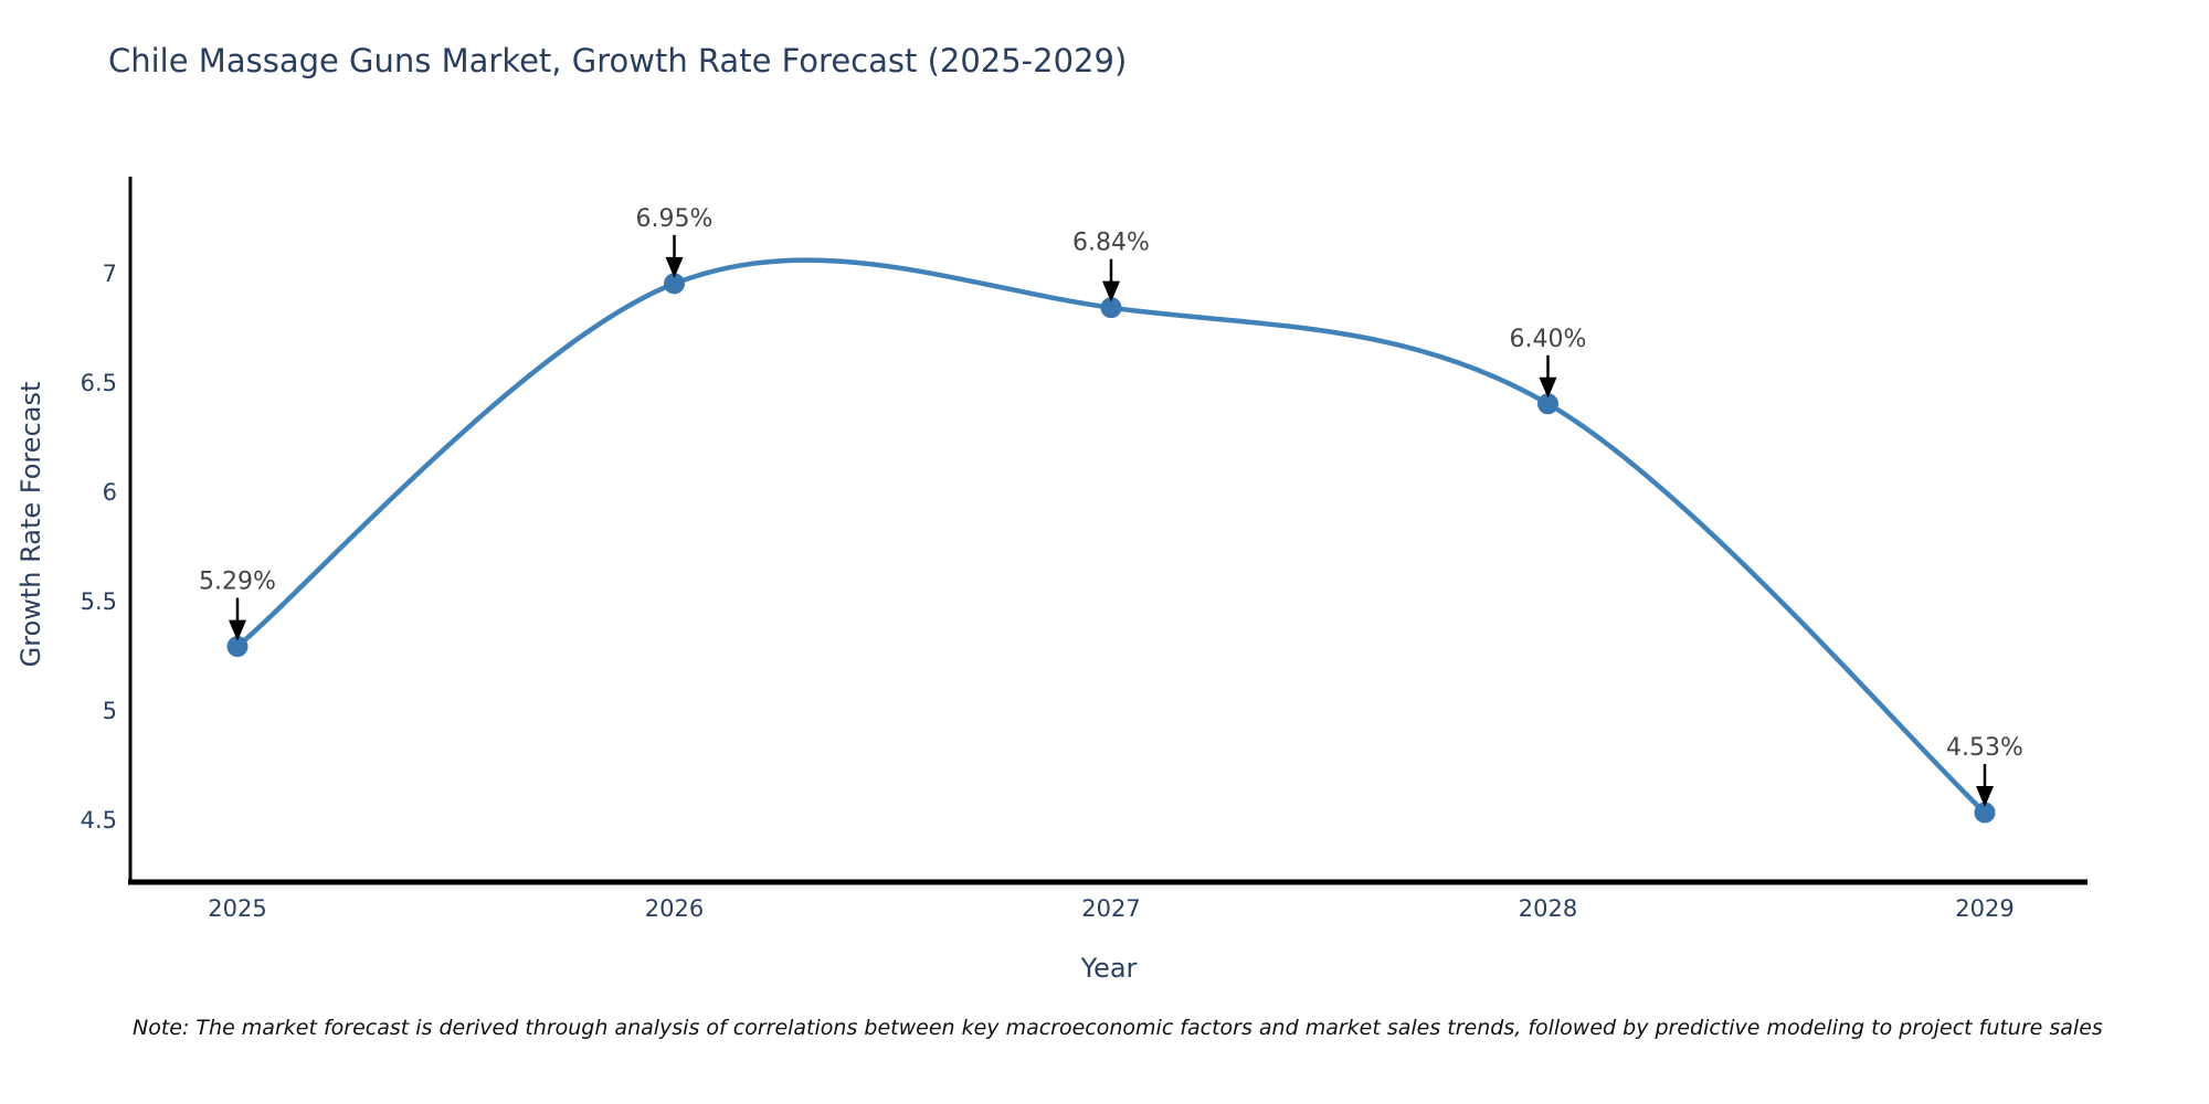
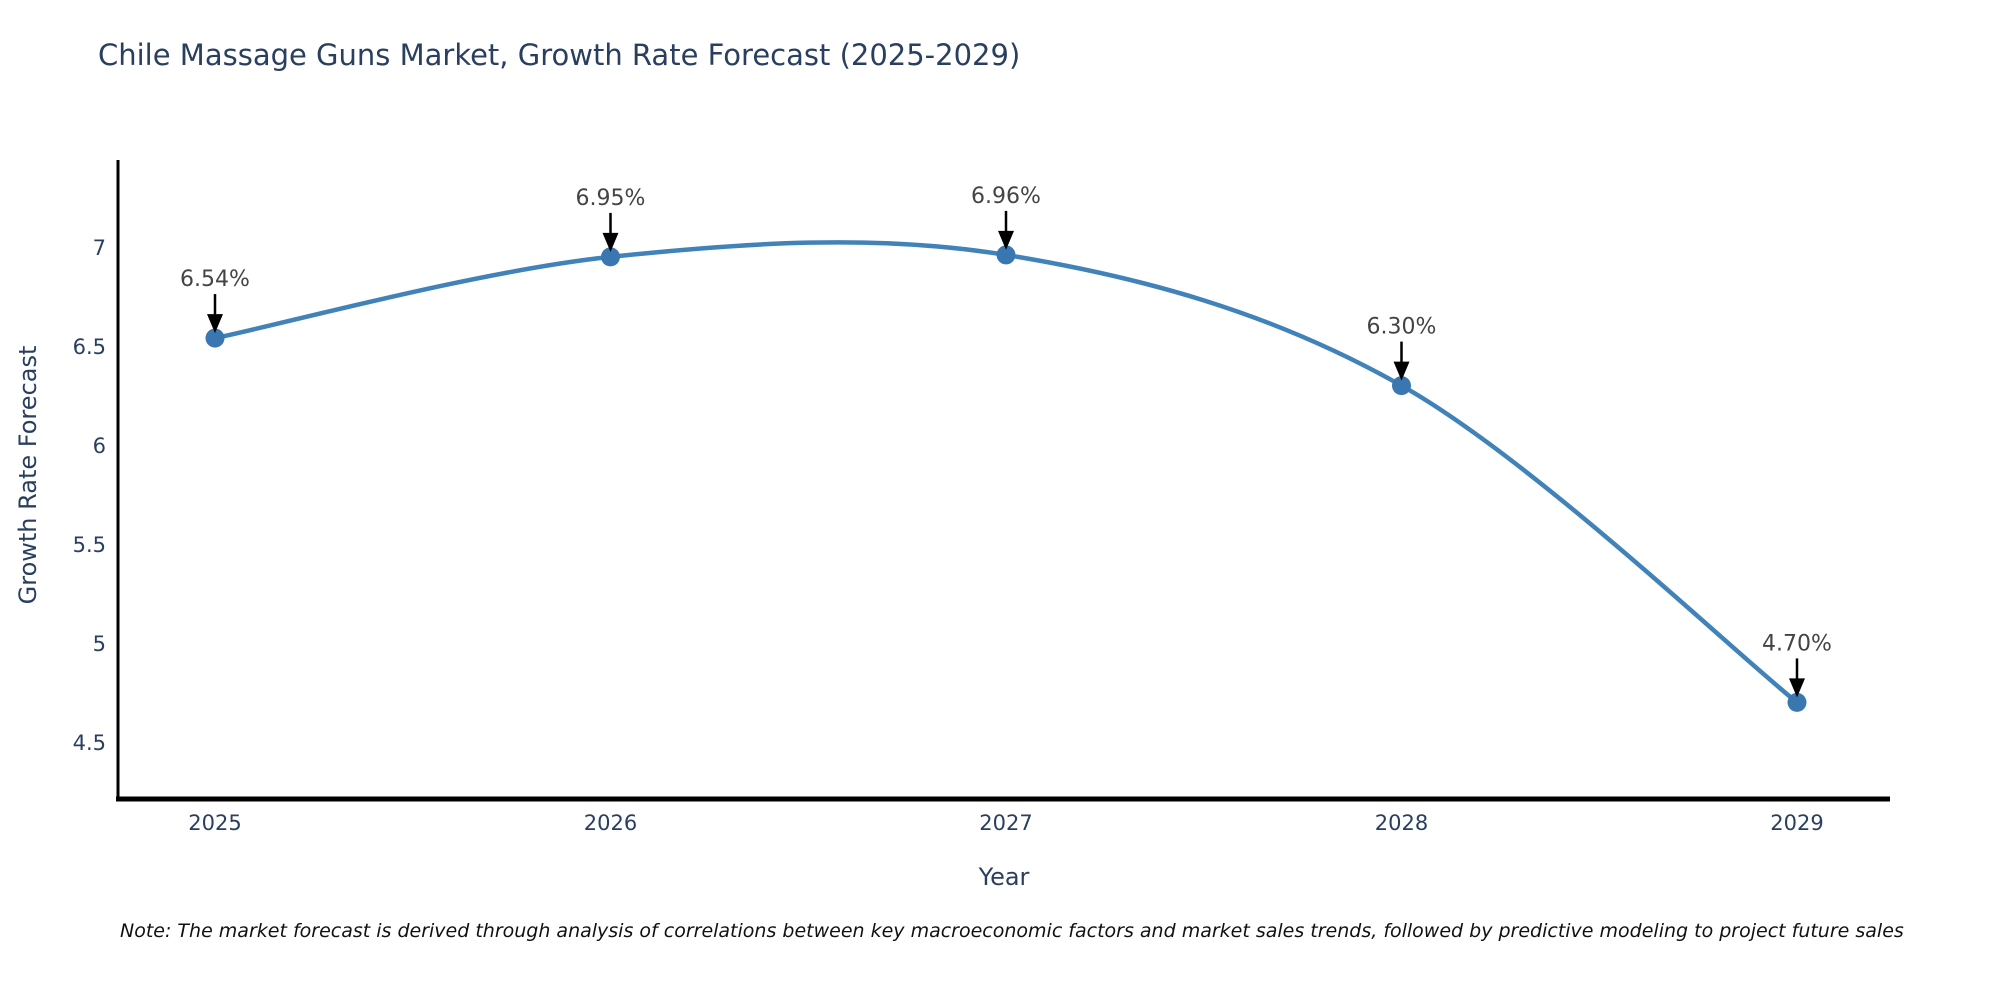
2025: 5.29% -> 6.54%
2027: 6.84% -> 6.96%
2028: 6.40% -> 6.30%
2029: 4.53% -> 4.70%
